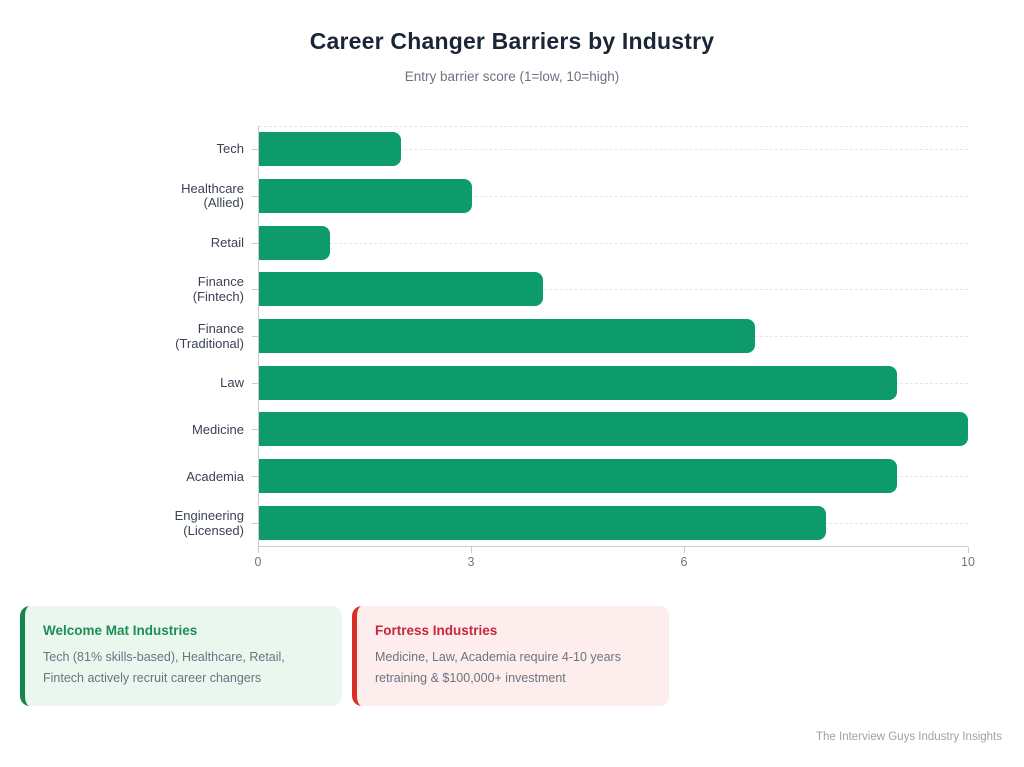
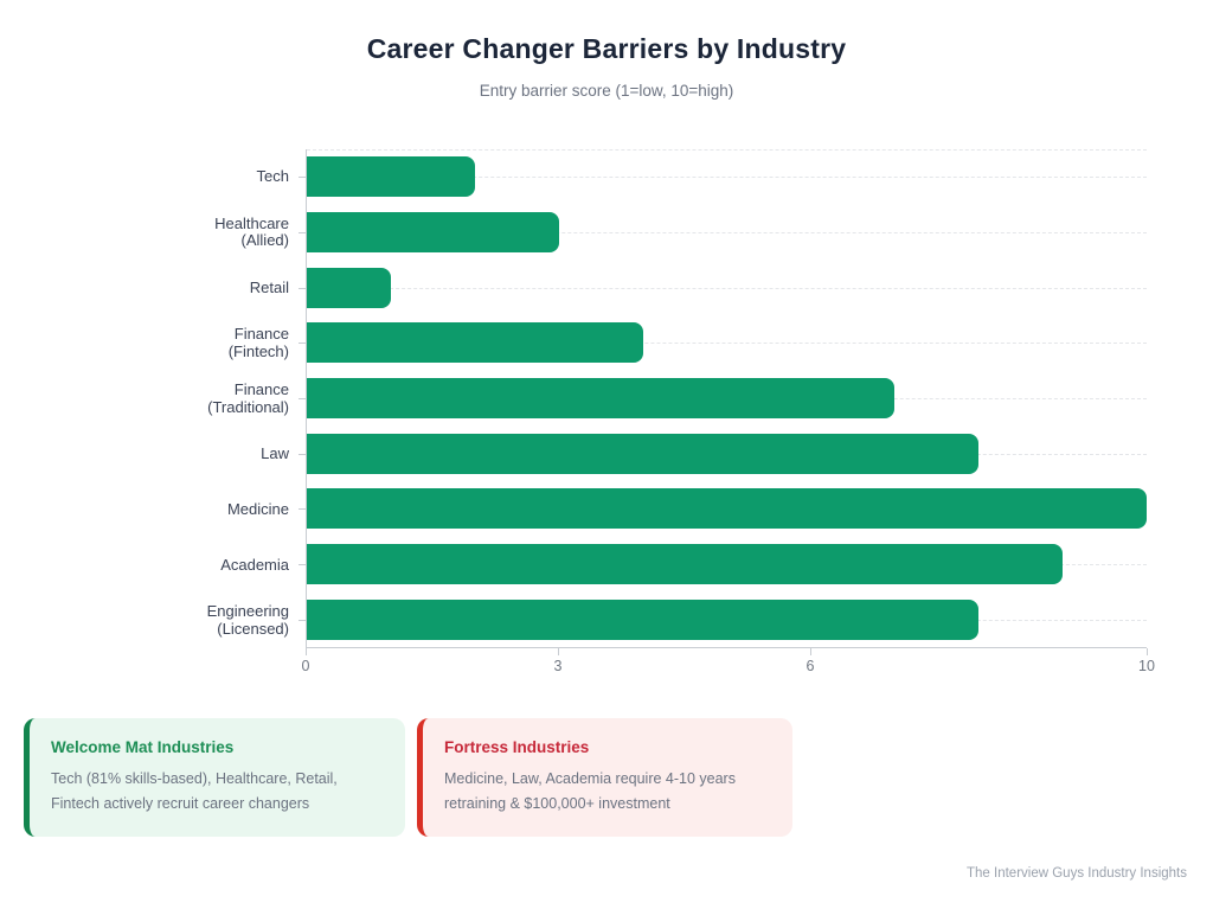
Law: 9 -> 8
